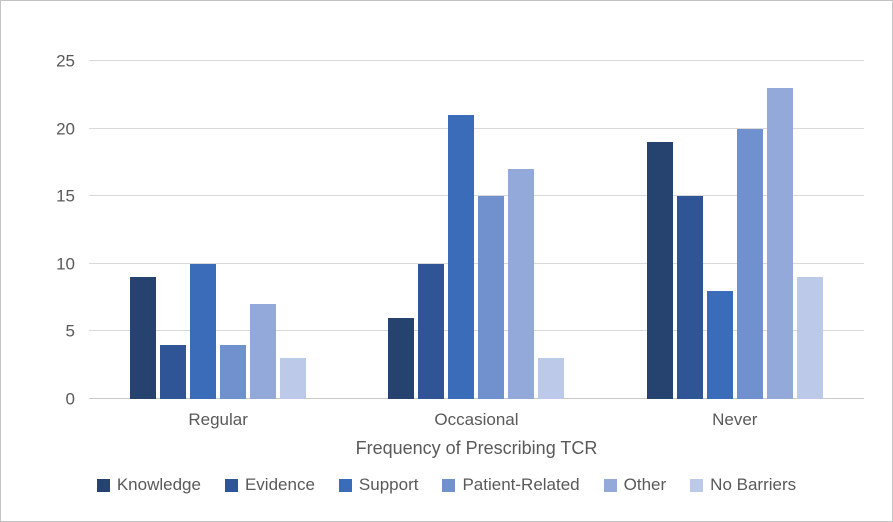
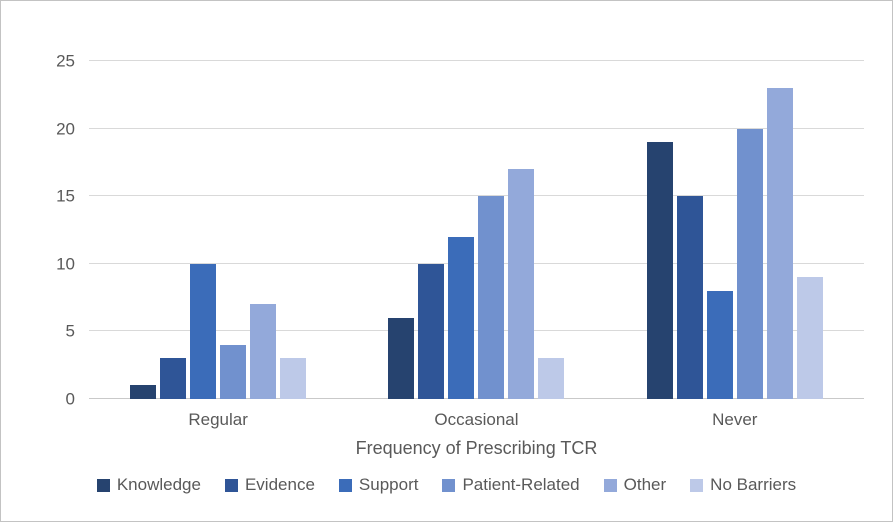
Knowledge/Regular: 9 -> 1
Evidence/Regular: 4 -> 3
Support/Occasional: 21 -> 12
